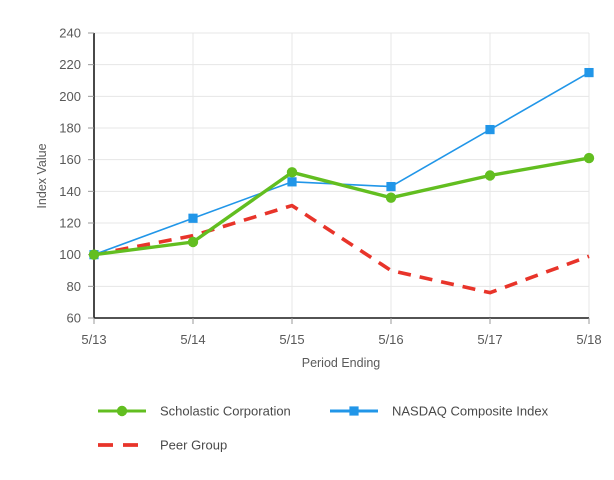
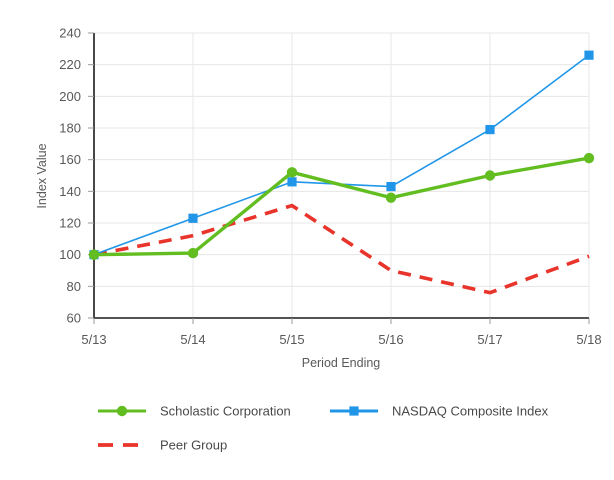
Scholastic Corporation/5/14: 108 -> 101
NASDAQ Composite Index/5/18: 215 -> 226
